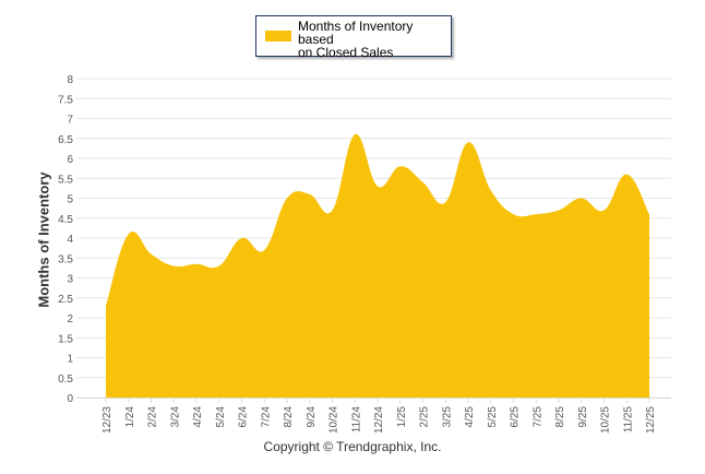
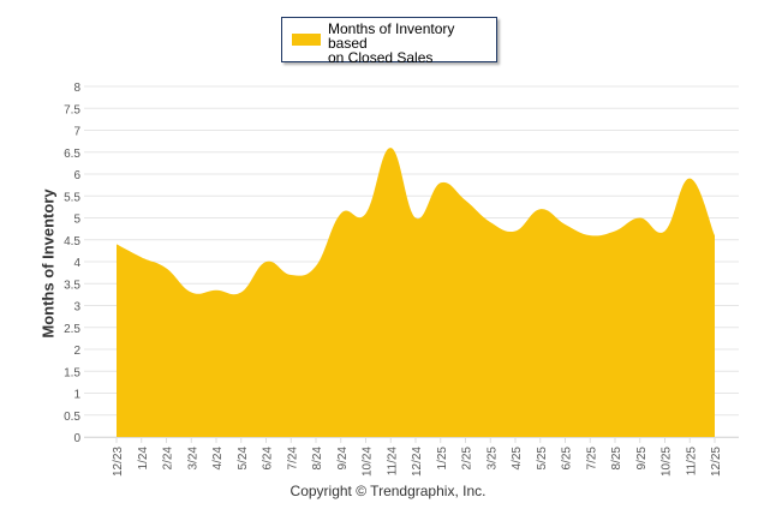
12/23: 2.3 -> 4.4
2/24: 3.6 -> 3.9
8/24: 5.0 -> 3.9
10/24: 4.7 -> 5.1
12/24: 5.3 -> 5.0
4/25: 6.4 -> 4.7
6/25: 4.6 -> 4.8
11/25: 5.6 -> 5.9
